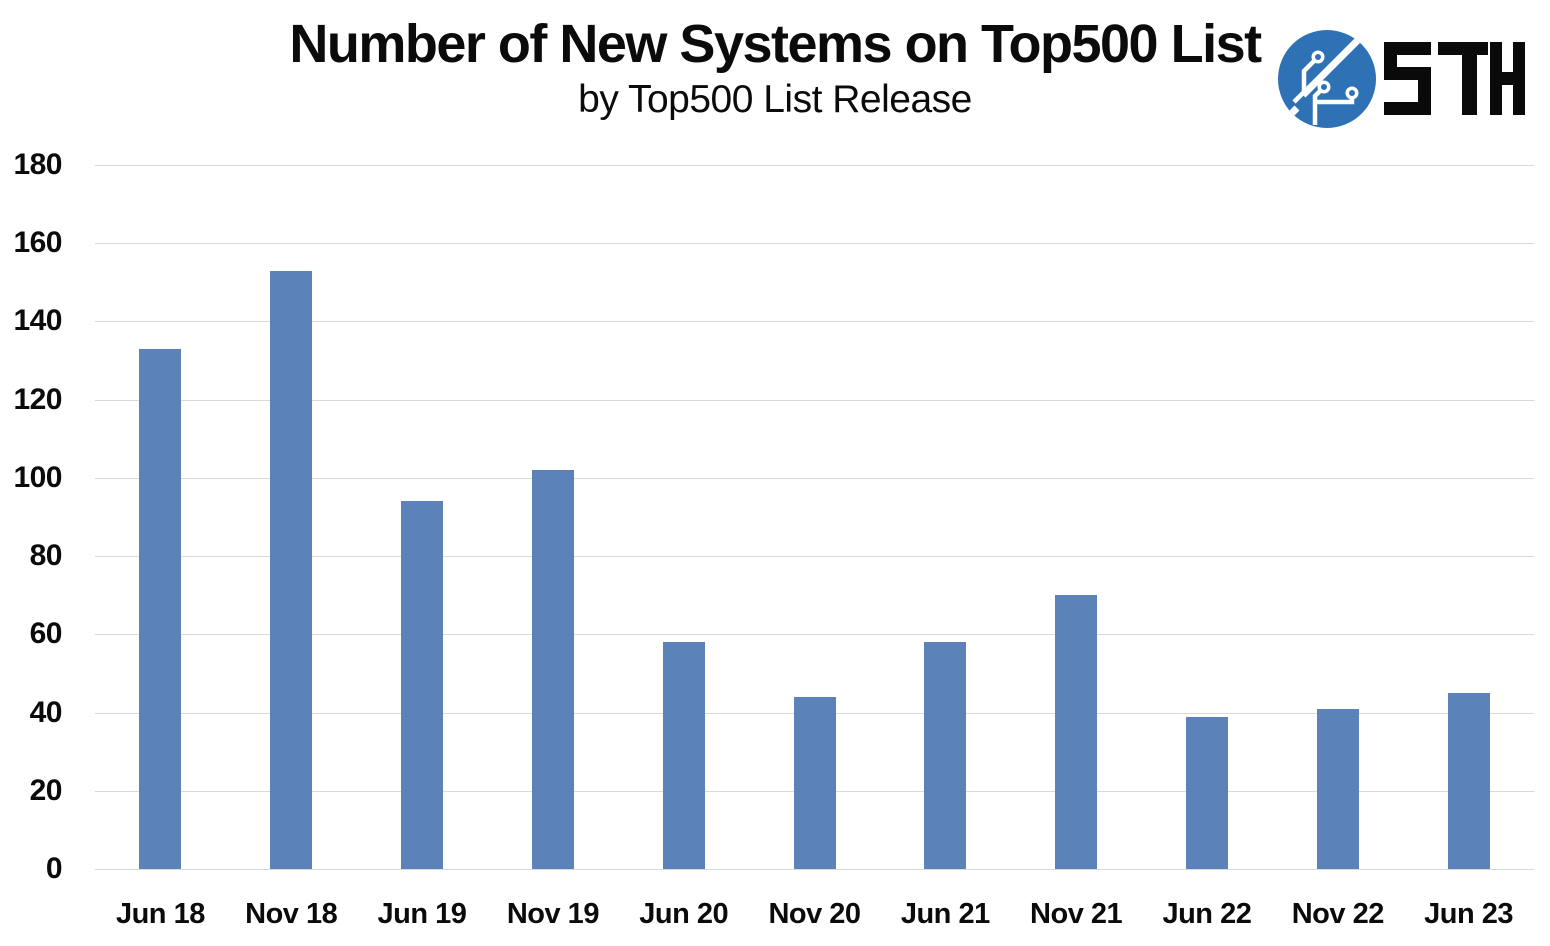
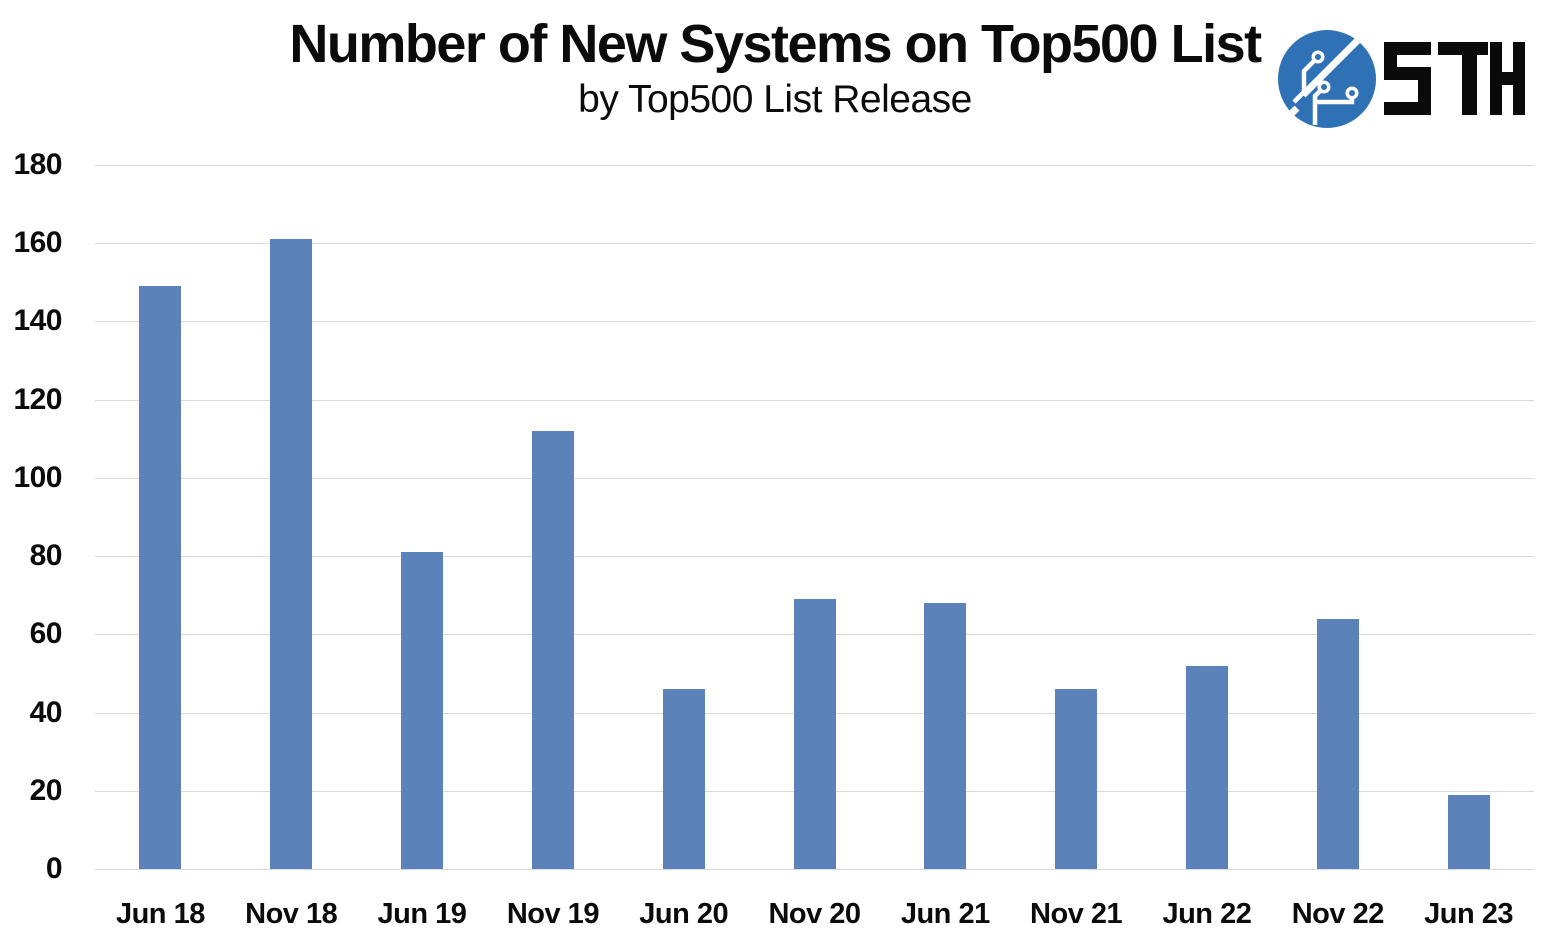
Jun 18: 133 -> 149
Nov 18: 153 -> 161
Jun 19: 94 -> 81
Nov 19: 102 -> 112
Jun 20: 58 -> 46
Nov 20: 44 -> 69
Jun 21: 58 -> 68
Nov 21: 70 -> 46
Jun 22: 39 -> 52
Nov 22: 41 -> 64
Jun 23: 45 -> 19
